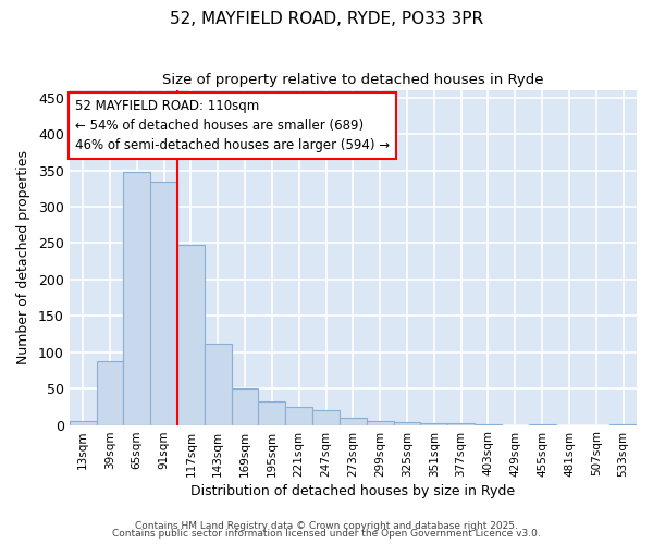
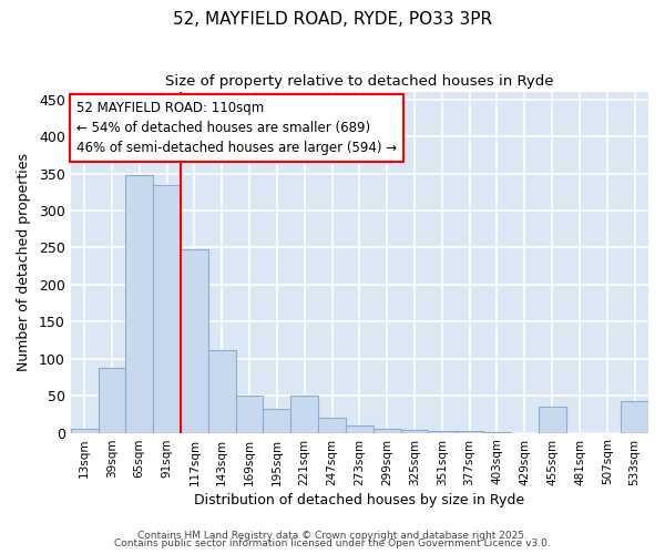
221sqm: 25 -> 50
455sqm: 1 -> 36
533sqm: 1 -> 42
